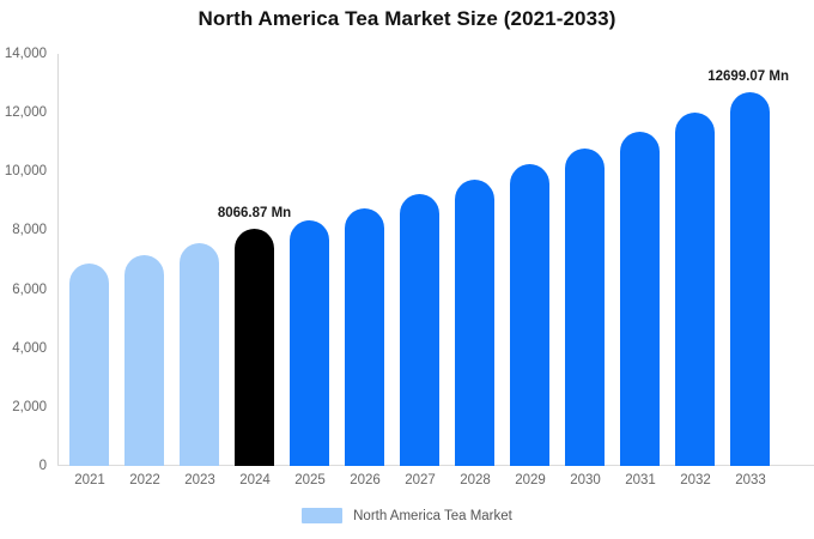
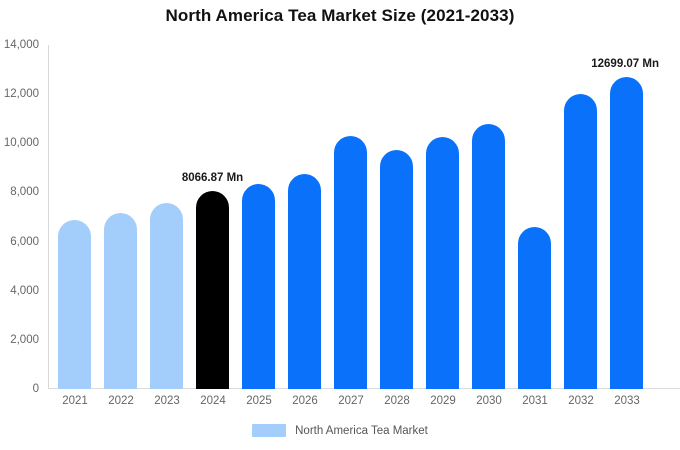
2027: 9200 -> 10300
2031: 11400 -> 6600
